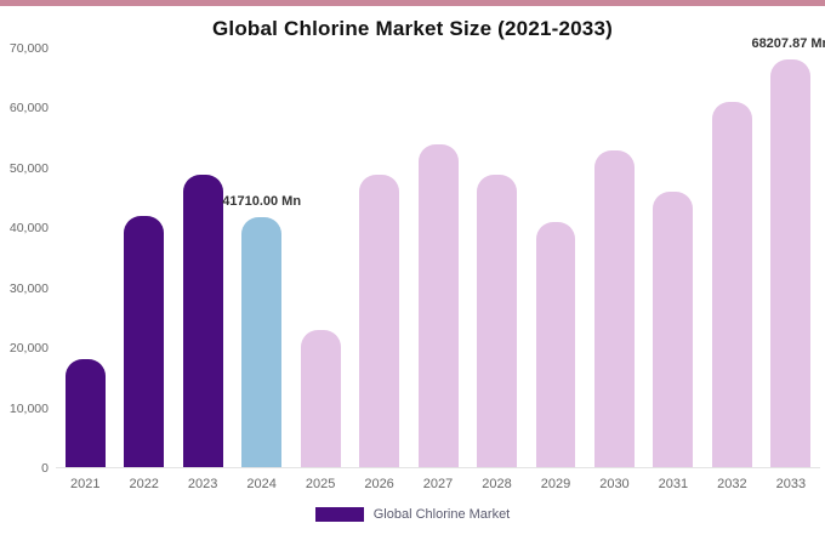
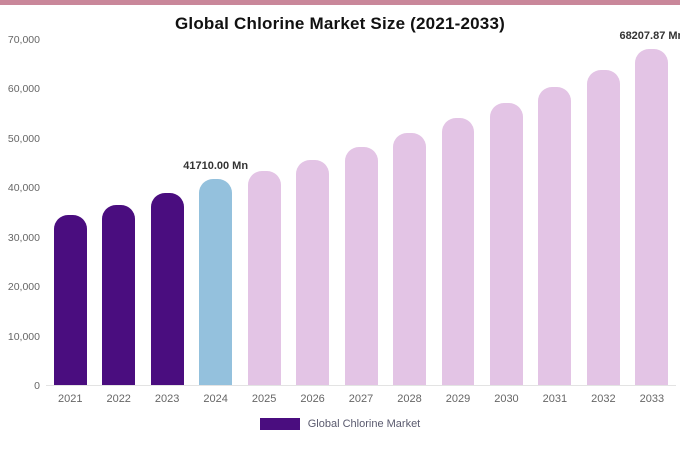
2021: 18000 -> 34000
2022: 42000 -> 37000
2023: 49000 -> 39000
2025: 23000 -> 43000
2026: 49000 -> 46000
2027: 54000 -> 48000
2028: 49000 -> 51000
2029: 41000 -> 54000
2030: 53000 -> 57000
2031: 46000 -> 60000
2032: 61000 -> 64000
